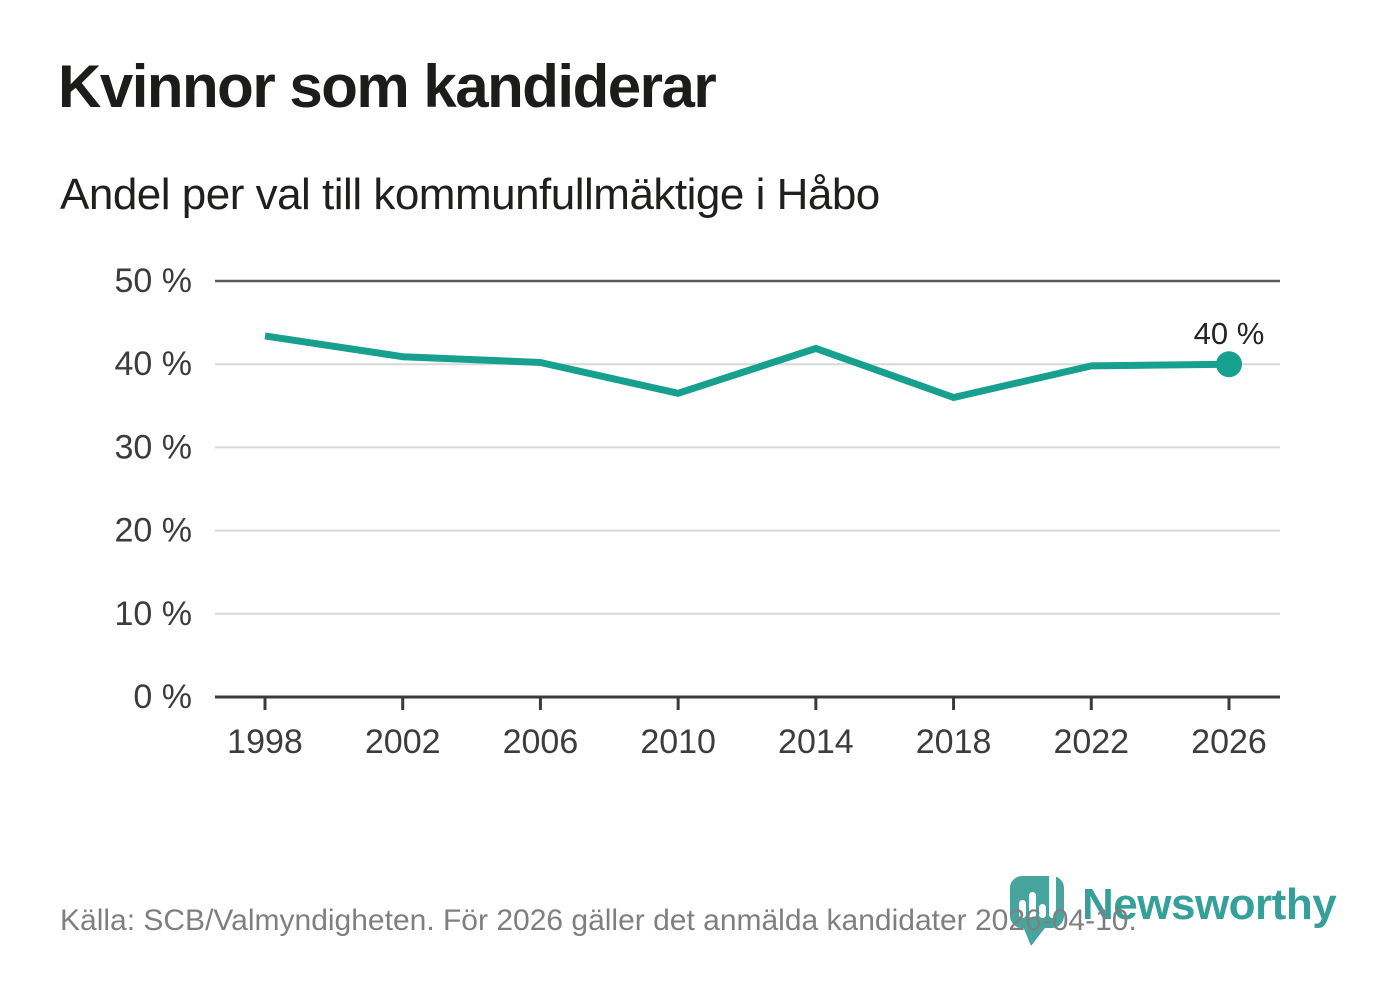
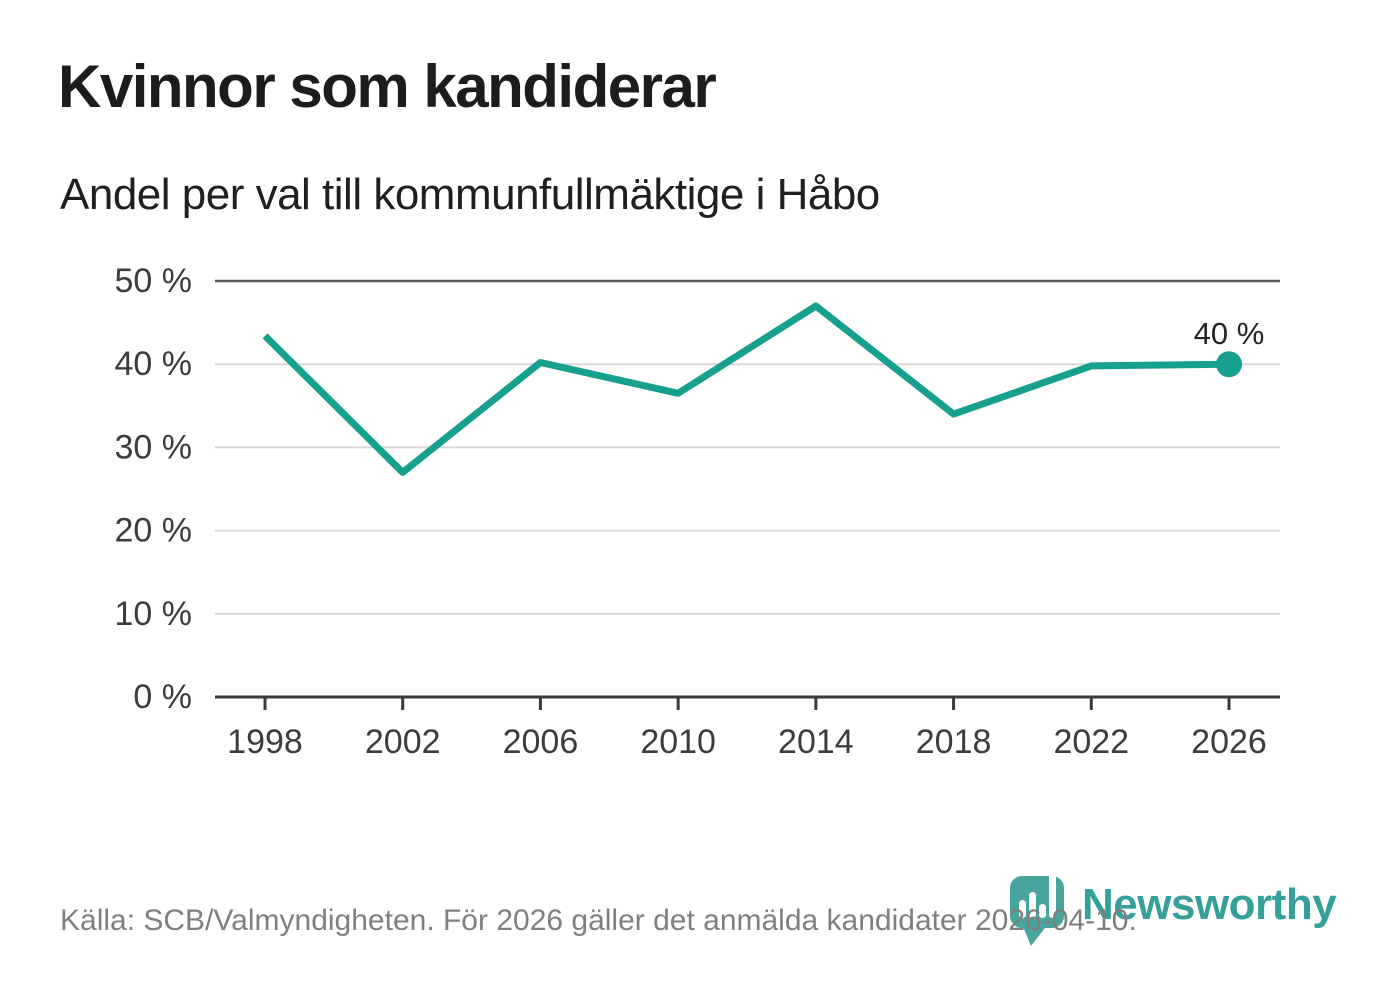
2002: 41% -> 27%
2014: 42% -> 47%
2018: 36% -> 34%
